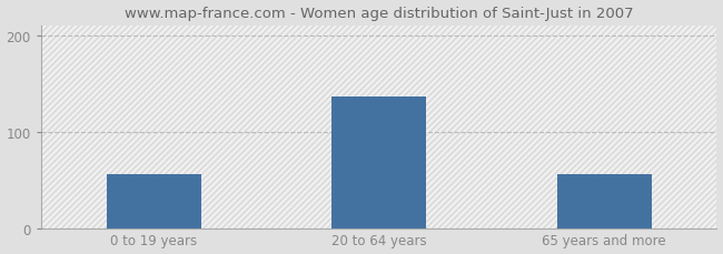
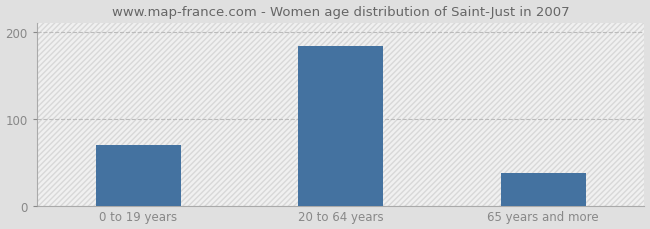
0 to 19 years: 56 -> 70
20 to 64 years: 136 -> 183
65 years and more: 56 -> 38
